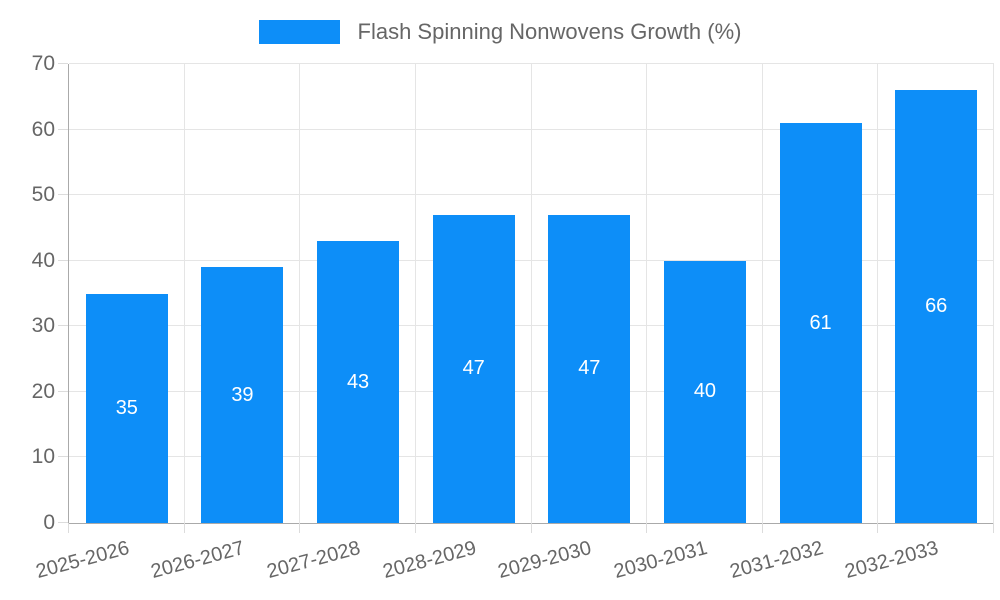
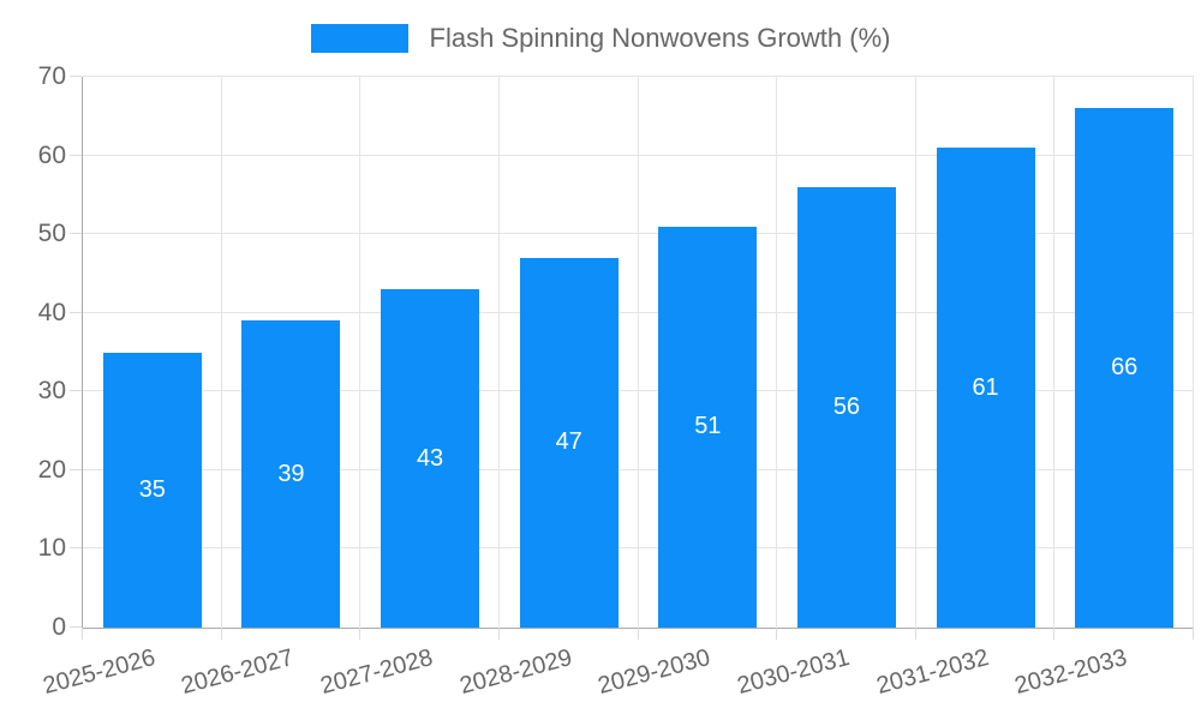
2029-2030: 47 -> 51
2030-2031: 40 -> 56
